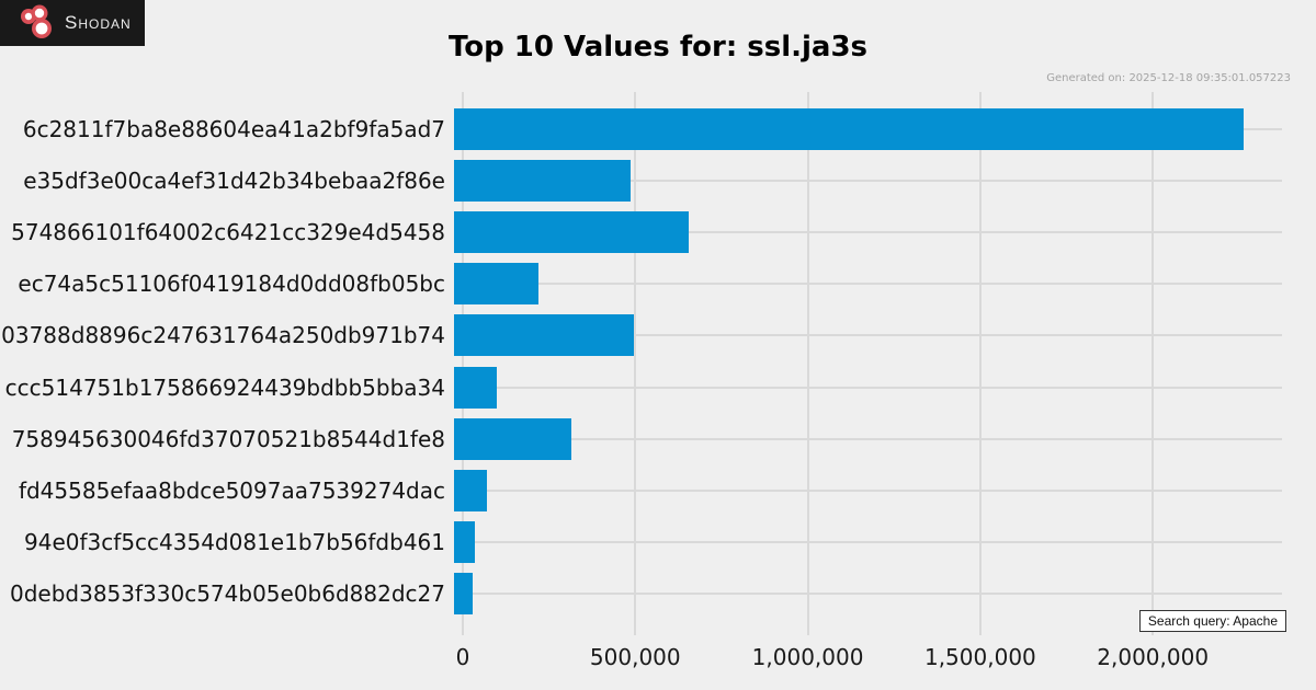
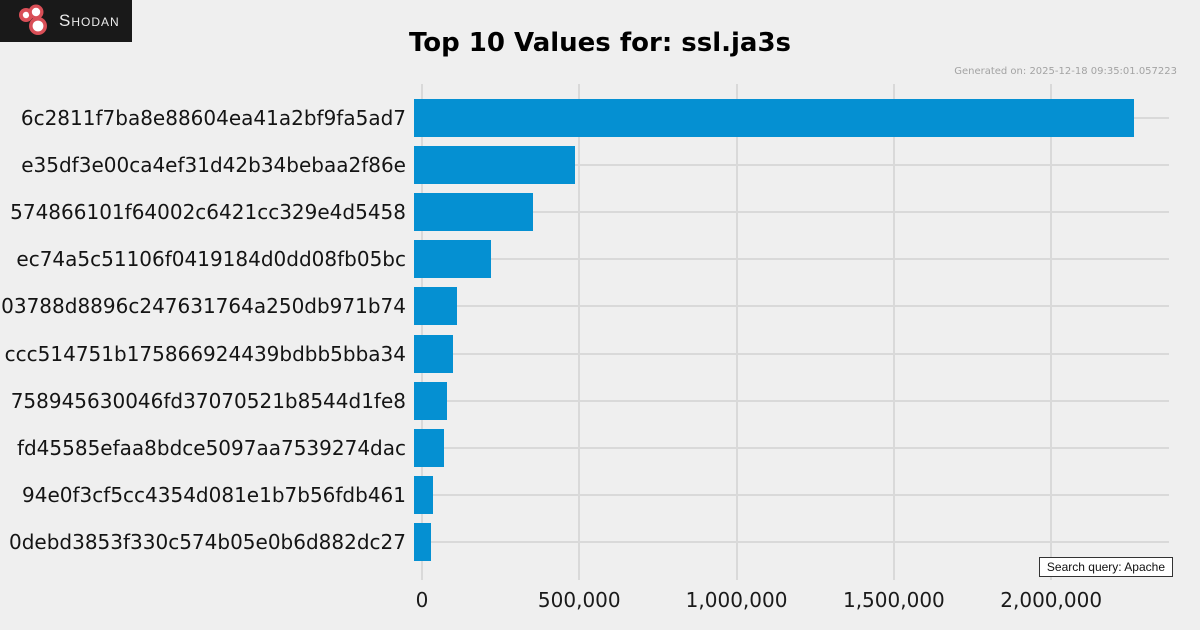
574866101f64002c6421cc329e4d5458: 680000 -> 380000
03788d8896c247631764a250db971b74: 520000 -> 140000
758945630046fd37070521b8544d1fe8: 340000 -> 100000
